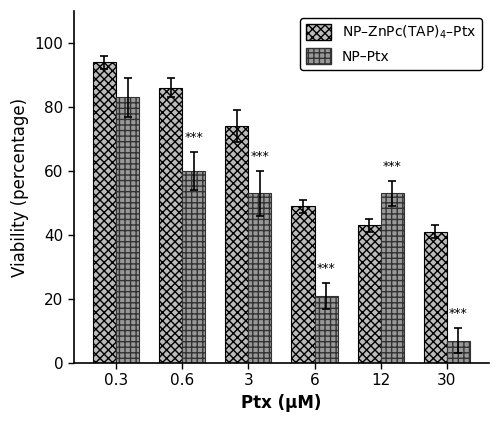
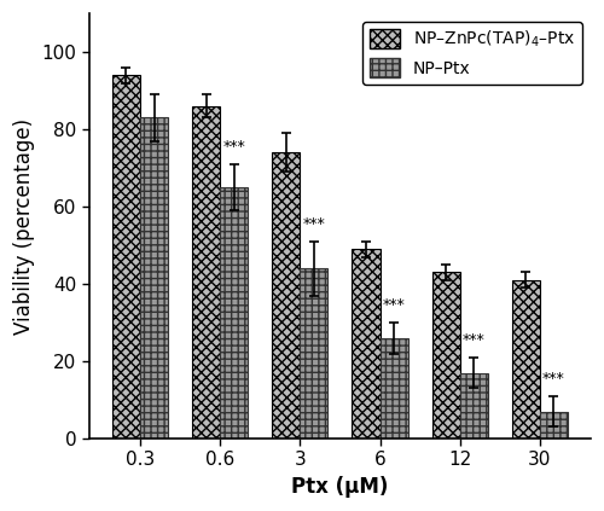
NP–Ptx/0.6: 60 -> 65
NP–Ptx/3: 53 -> 44
NP–Ptx/6: 21 -> 26
NP–Ptx/12: 53 -> 17
